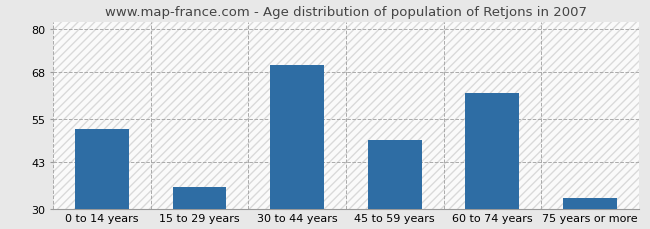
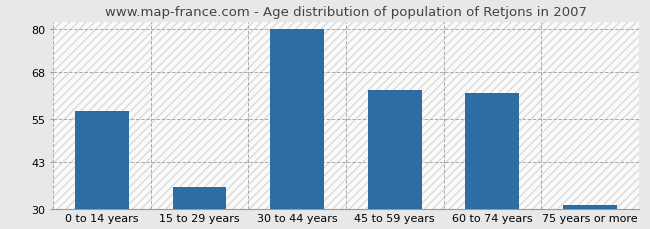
0 to 14 years: 52 -> 57
30 to 44 years: 70 -> 80
45 to 59 years: 49 -> 63
75 years or more: 33 -> 31
